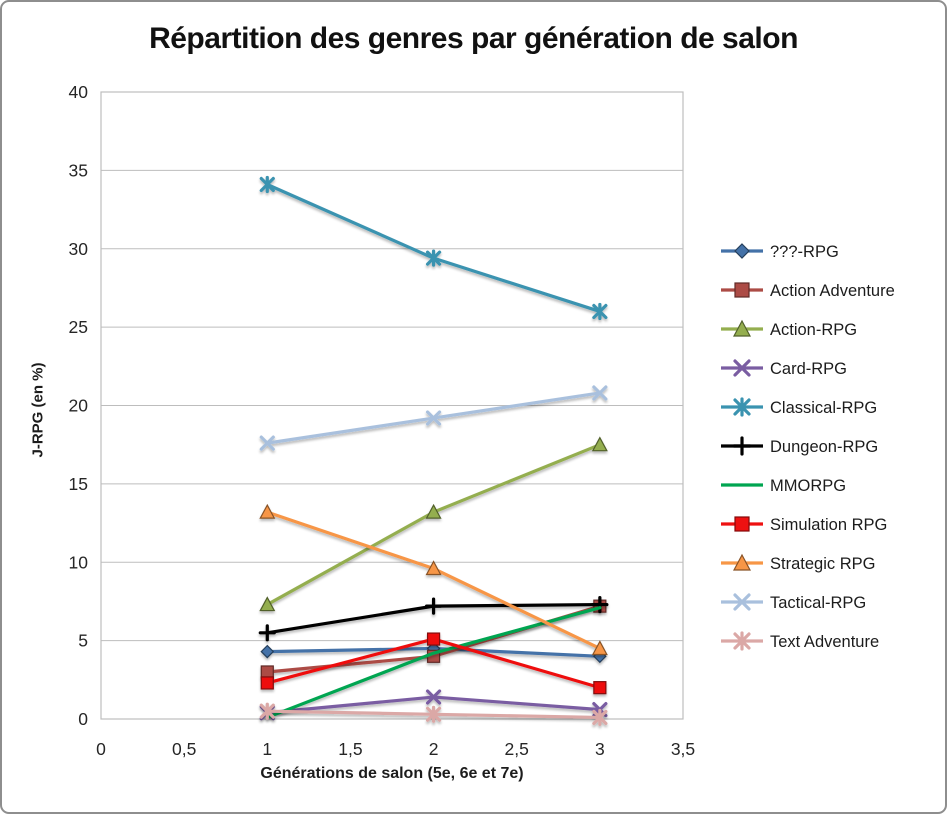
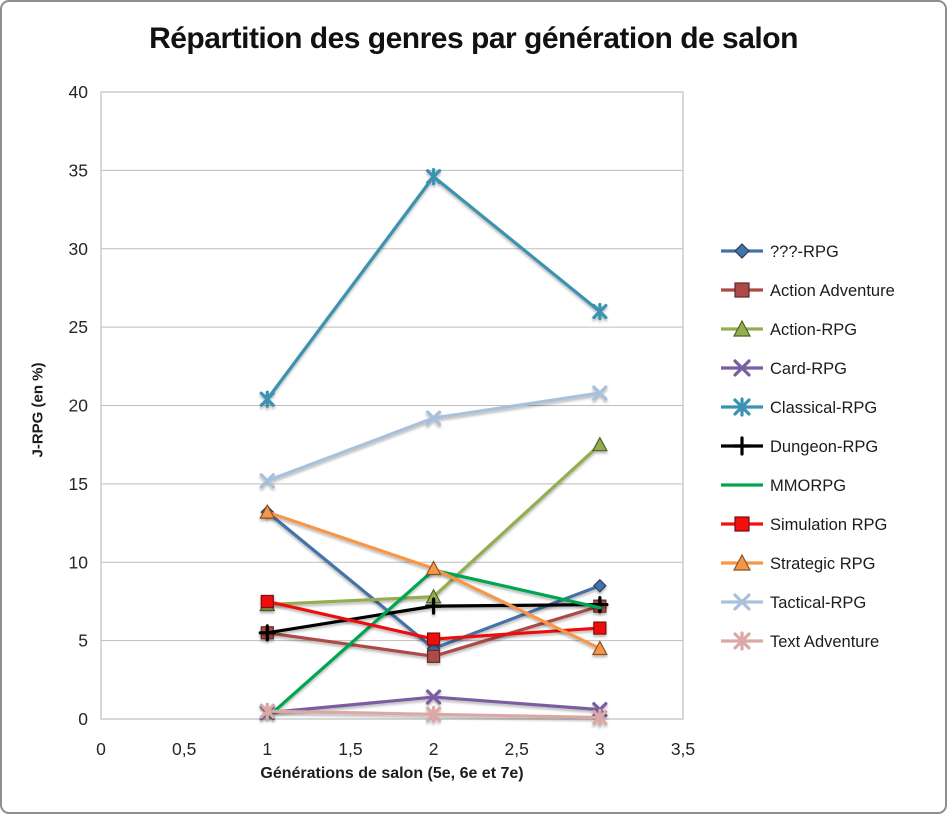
???-RPG/1: 4.3 -> 13.2
Action Adventure/1: 3.0 -> 5.5
Classical-RPG/1: 34.1 -> 20.4
Simulation RPG/1: 2.3 -> 7.5
Tactical-RPG/1: 17.6 -> 15.2
Action-RPG/2: 13.2 -> 7.8
Classical-RPG/2: 29.4 -> 34.6
MMORPG/2: 4.2 -> 9.5
???-RPG/3: 4.0 -> 8.5
Simulation RPG/3: 2.0 -> 5.8
